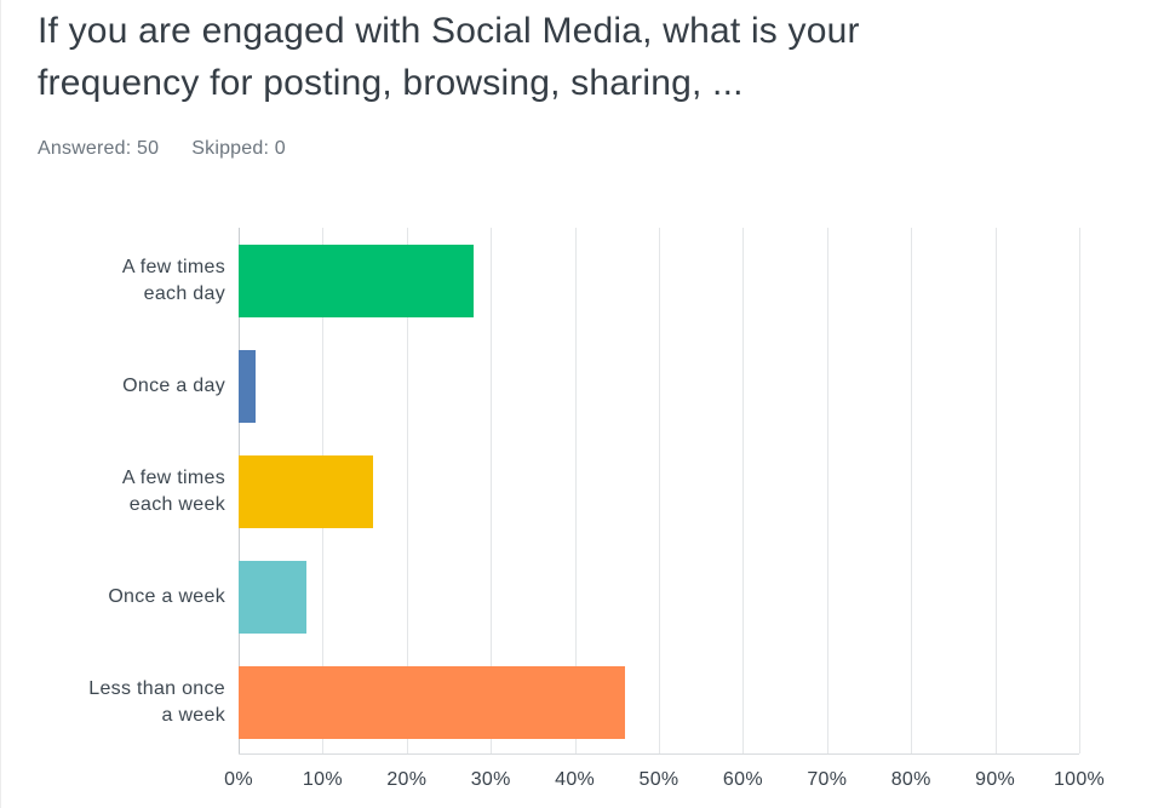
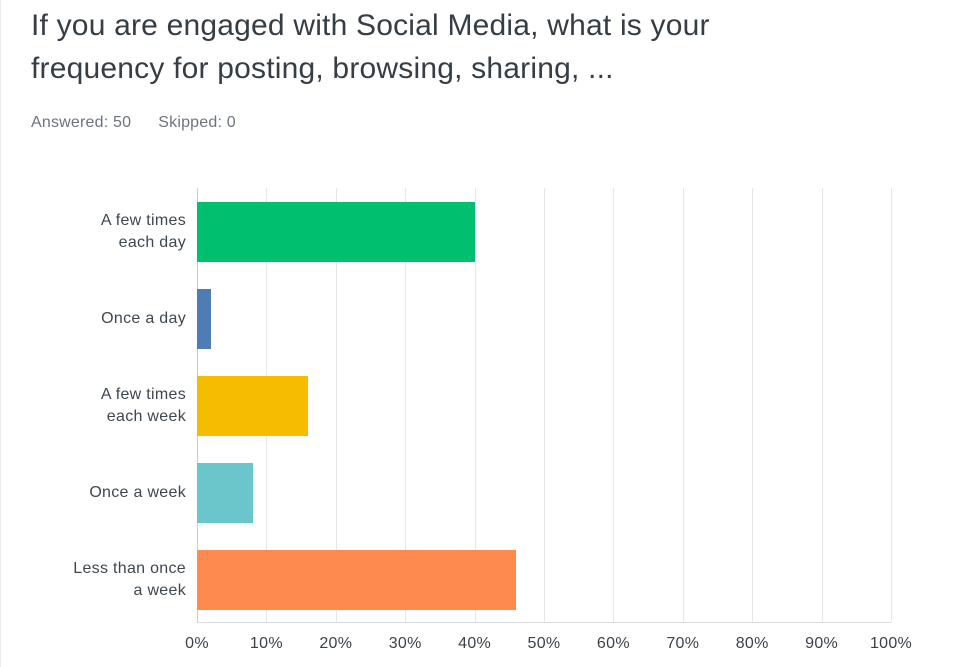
A few times each day: 28% -> 40%
